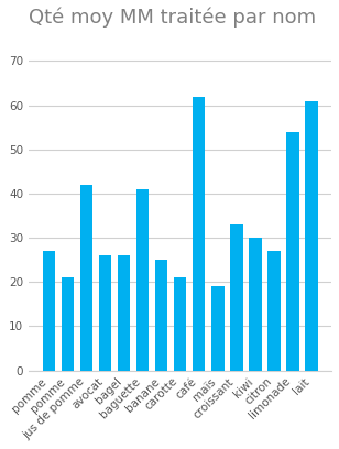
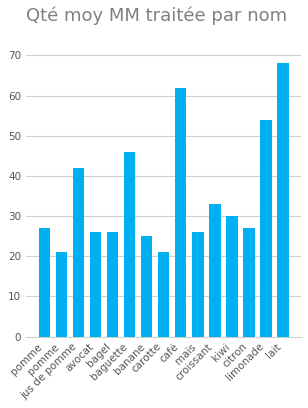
baguette: 41 -> 46
maïs: 19 -> 26
lait: 61 -> 68
